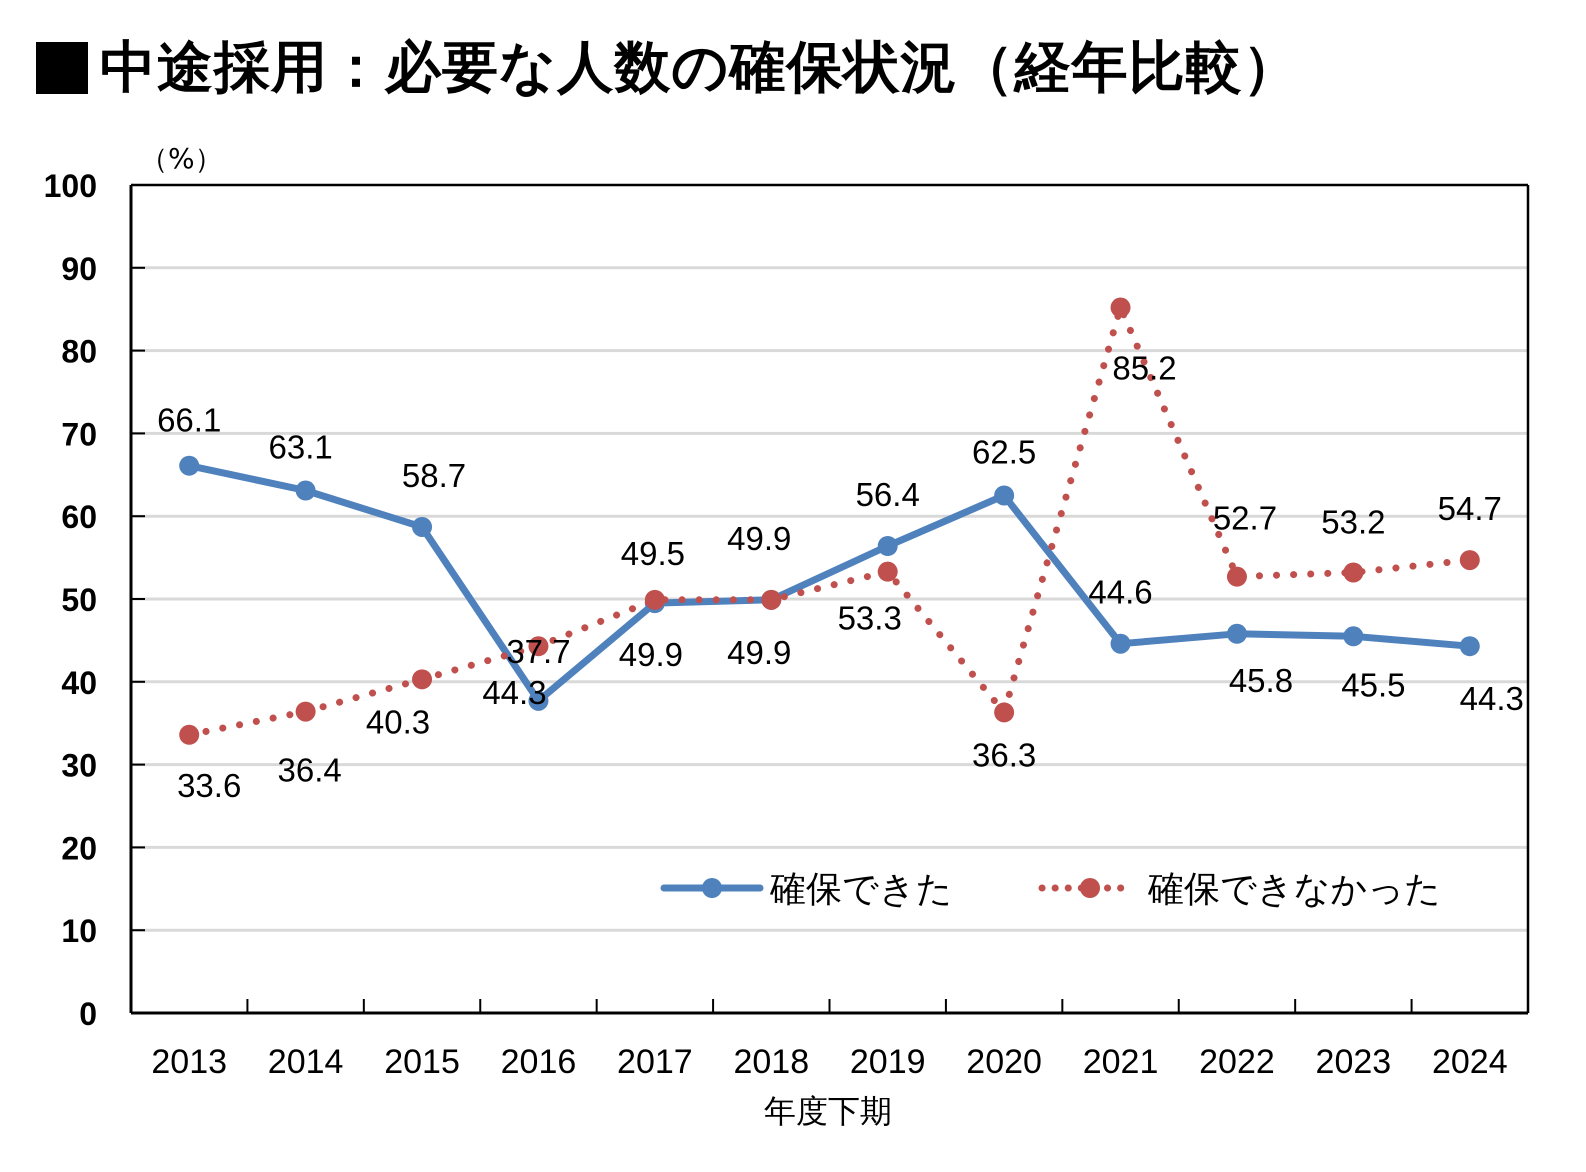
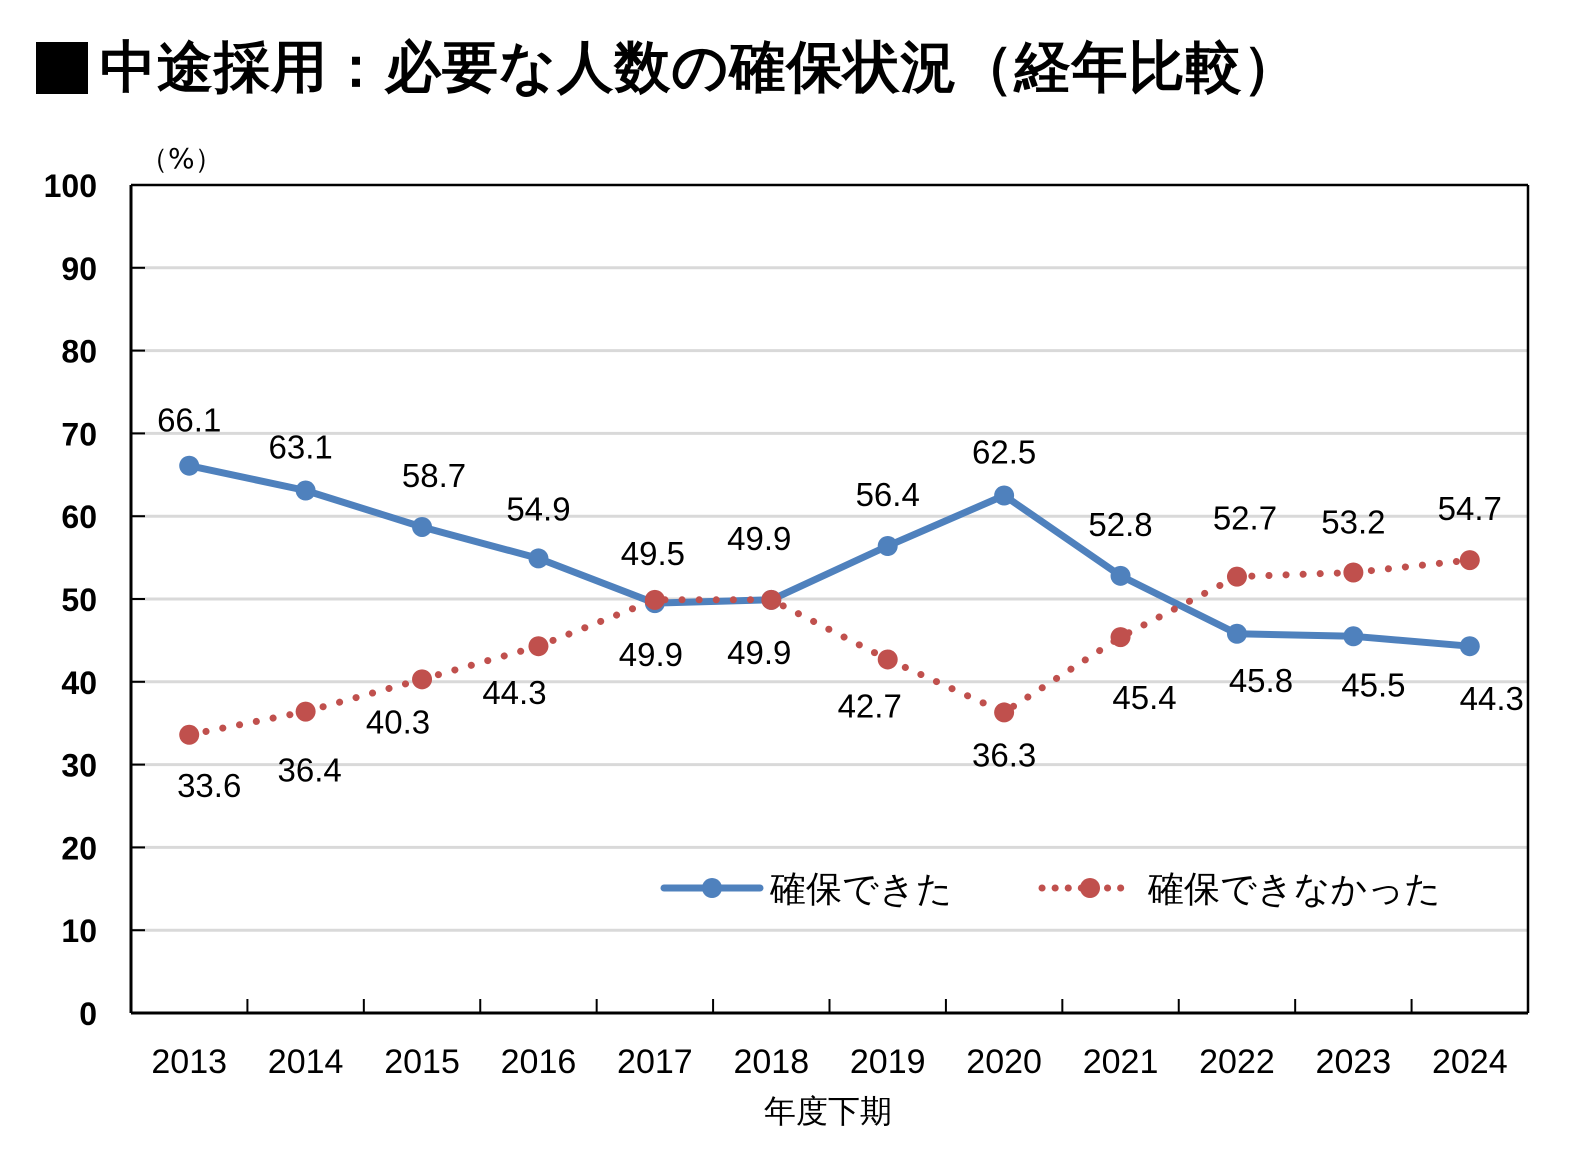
確保できた/2016: 37.7 -> 54.9
確保できなかった/2019: 53.3 -> 42.7
確保できた/2021: 44.6 -> 52.8
確保できなかった/2021: 85.2 -> 45.4
